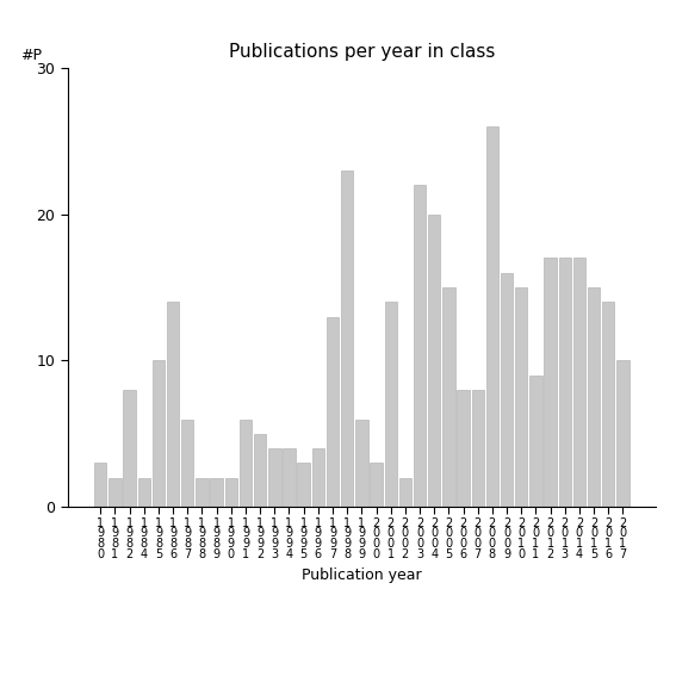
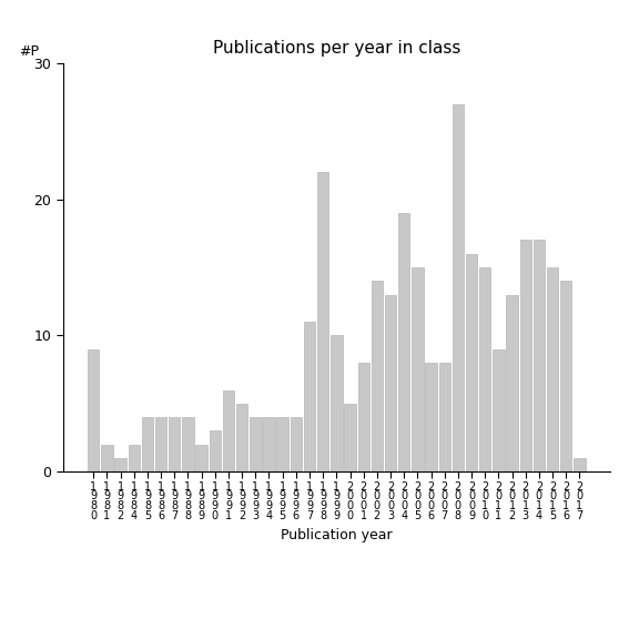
1 9 8 0: 3 -> 9
1 9 8 2: 8 -> 1
1 9 8 5: 10 -> 4
1 9 8 6: 14 -> 4
1 9 8 7: 6 -> 4
1 9 8 8: 2 -> 4
1 9 9 0: 2 -> 3
1 9 9 5: 3 -> 4
1 9 9 7: 13 -> 11
1 9 9 8: 23 -> 22
1 9 9 9: 6 -> 10
2 0 0 0: 3 -> 5
2 0 0 1: 14 -> 8
2 0 0 2: 2 -> 14
2 0 0 3: 22 -> 13
2 0 0 4: 20 -> 19
2 0 0 8: 26 -> 27
2 0 1 2: 17 -> 13
2 0 1 7: 10 -> 1
